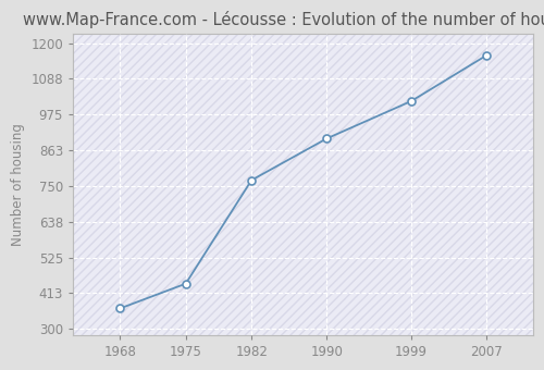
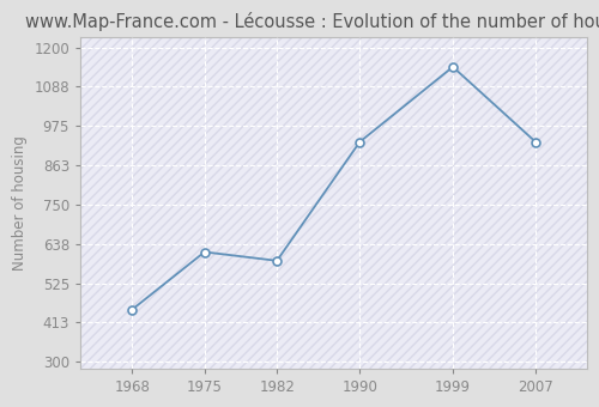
1968: 365 -> 450
1975: 443 -> 615
1982: 769 -> 590
1990: 900 -> 930
1999: 1018 -> 1145
2007: 1162 -> 930
